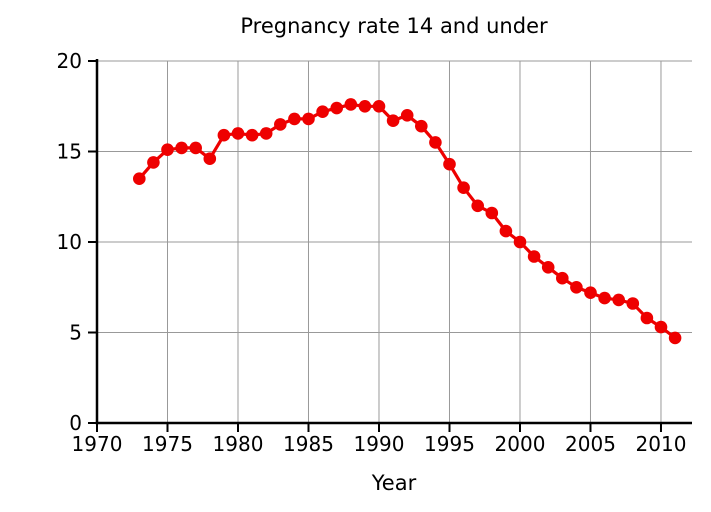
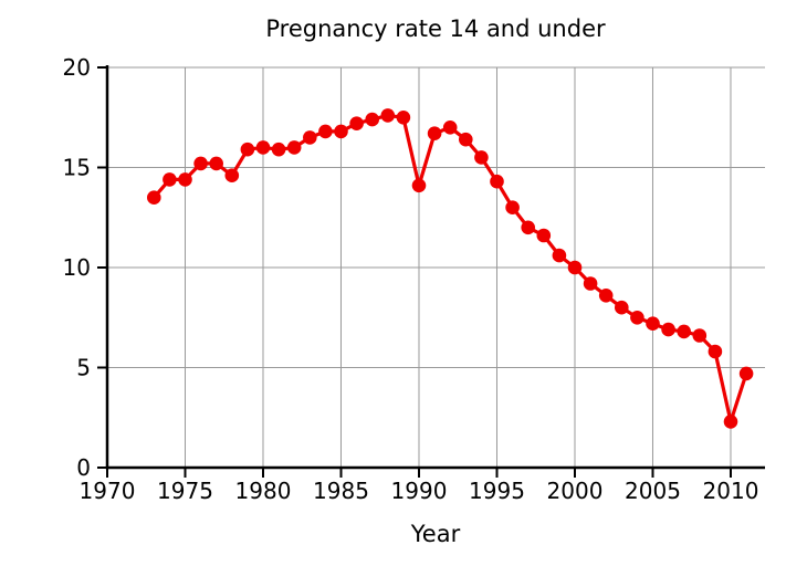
1975: 15.1 -> 14.4
1990: 17.5 -> 14.1
2010: 5.3 -> 2.3
